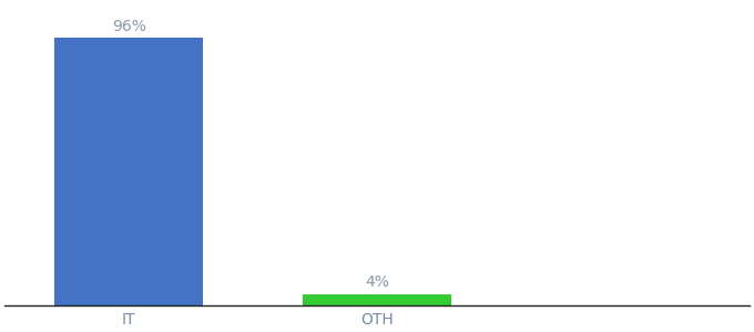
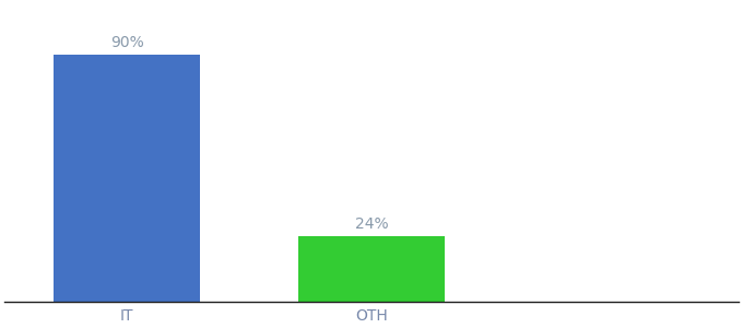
IT: 96% -> 90%
OTH: 4% -> 24%
